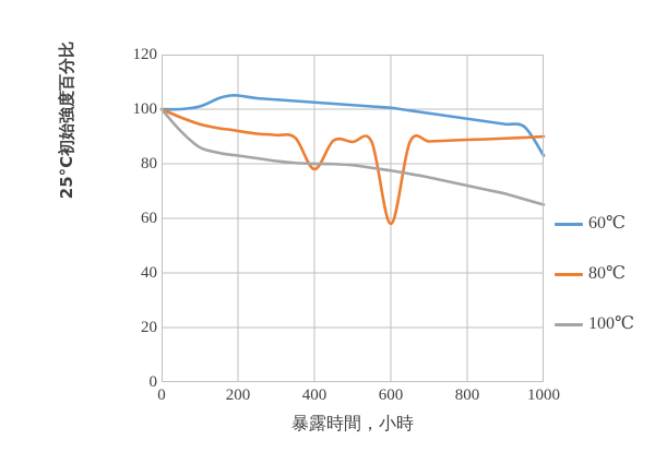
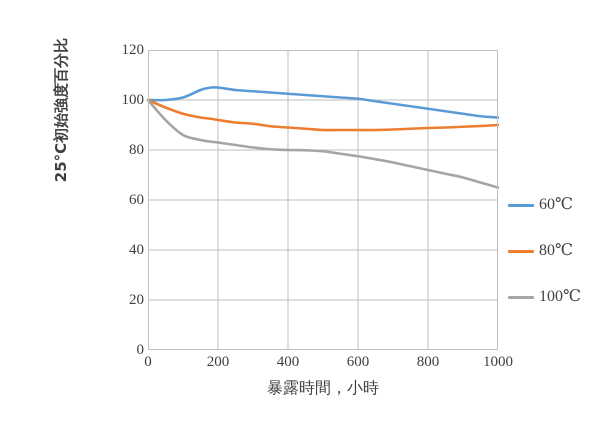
80℃/400: 78 -> 89
80℃/600: 58 -> 88
60℃/1000: 83 -> 93
